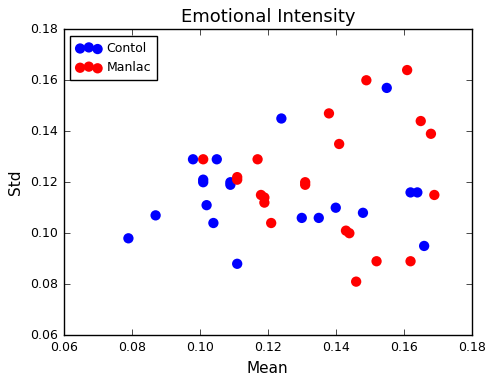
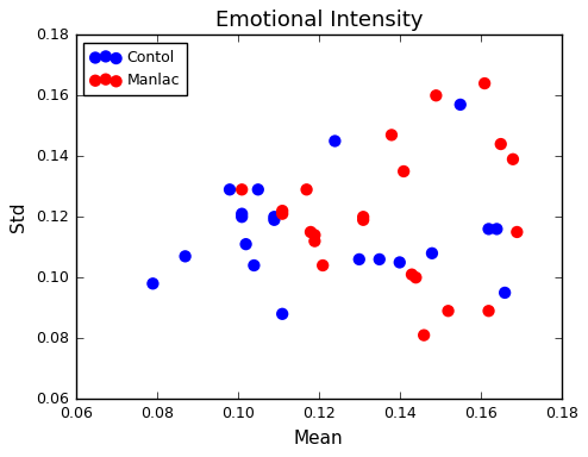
Contol/0.14: 0.110 -> 0.105
